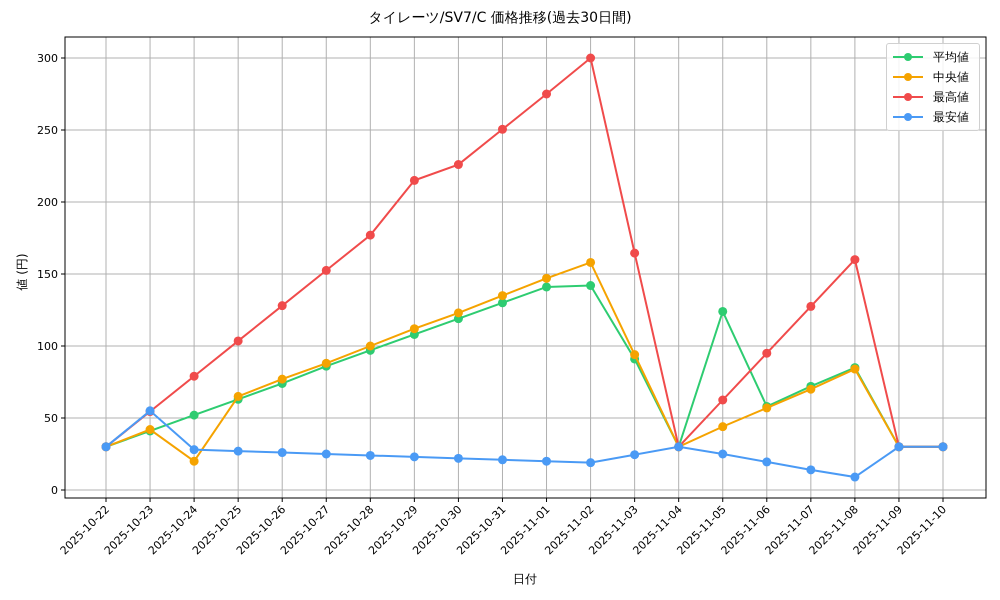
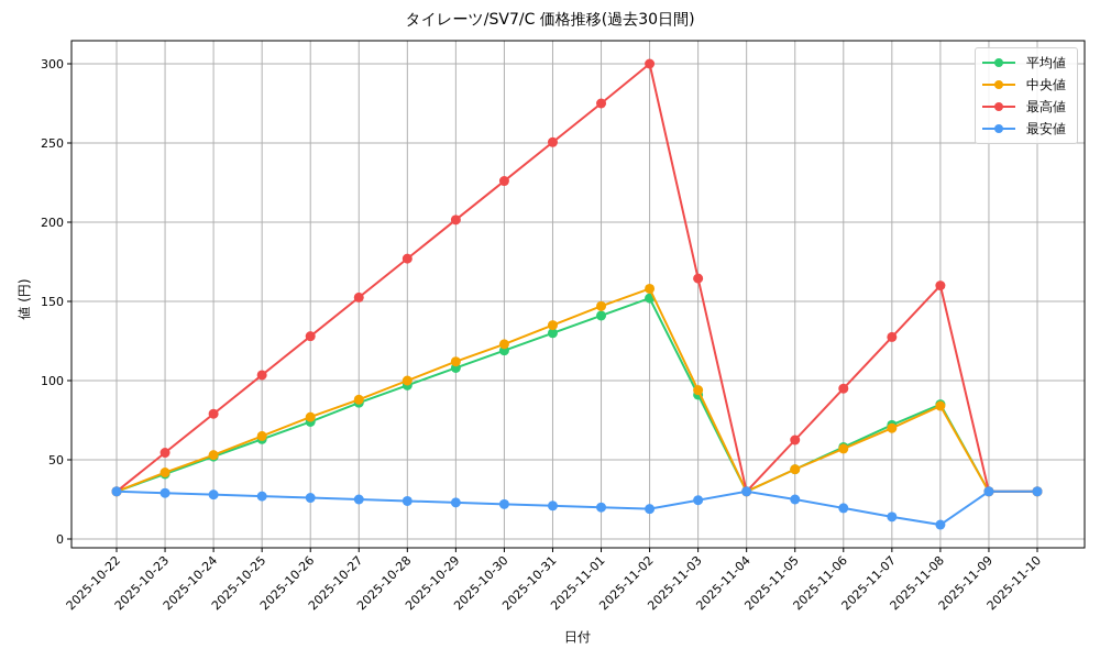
最安値/2025-10-23: 55 -> 29
中央値/2025-10-24: 20 -> 53
最高値/2025-10-29: 215 -> 202
平均値/2025-11-02: 142 -> 152
平均値/2025-11-05: 124 -> 44
